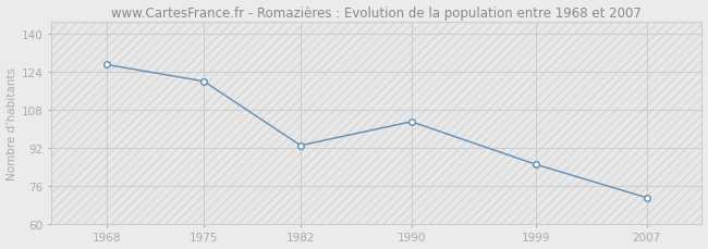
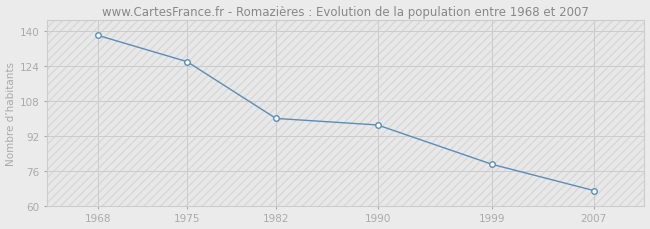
1968: 127 -> 138
1975: 120 -> 126
1982: 93 -> 100
1990: 103 -> 97
1999: 85 -> 79
2007: 71 -> 67
